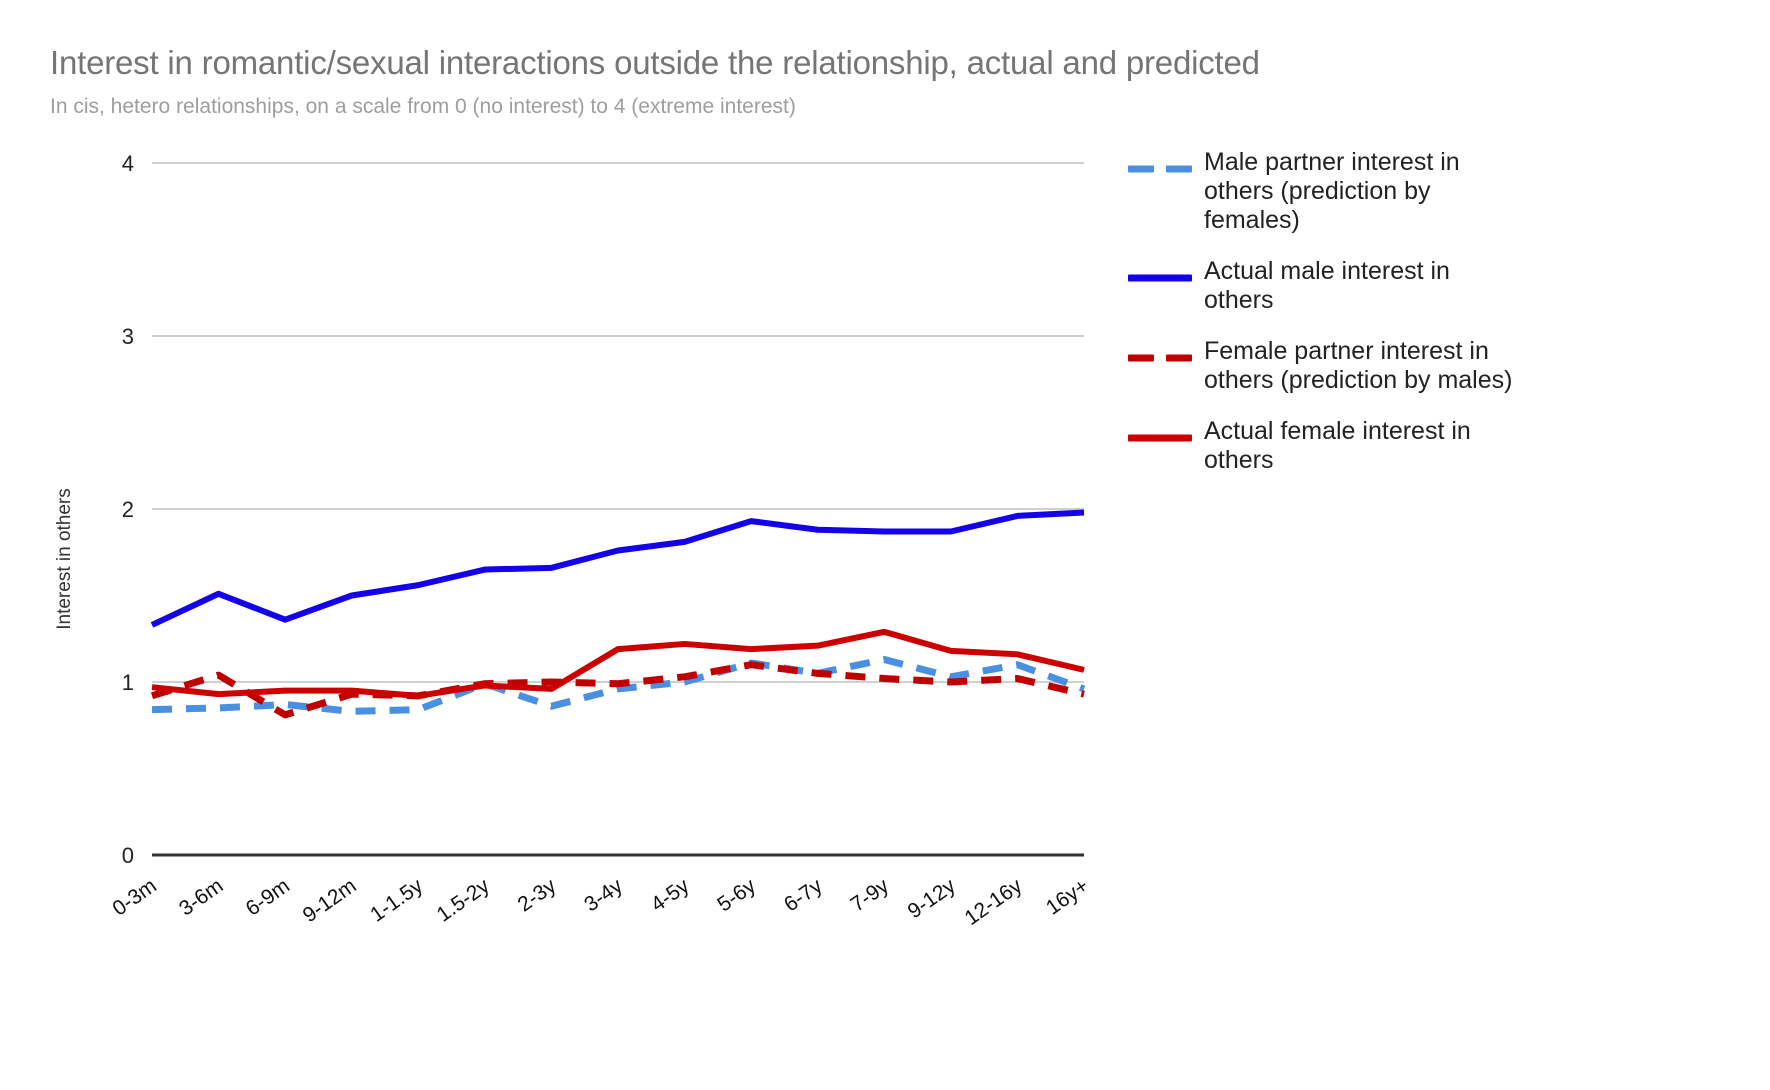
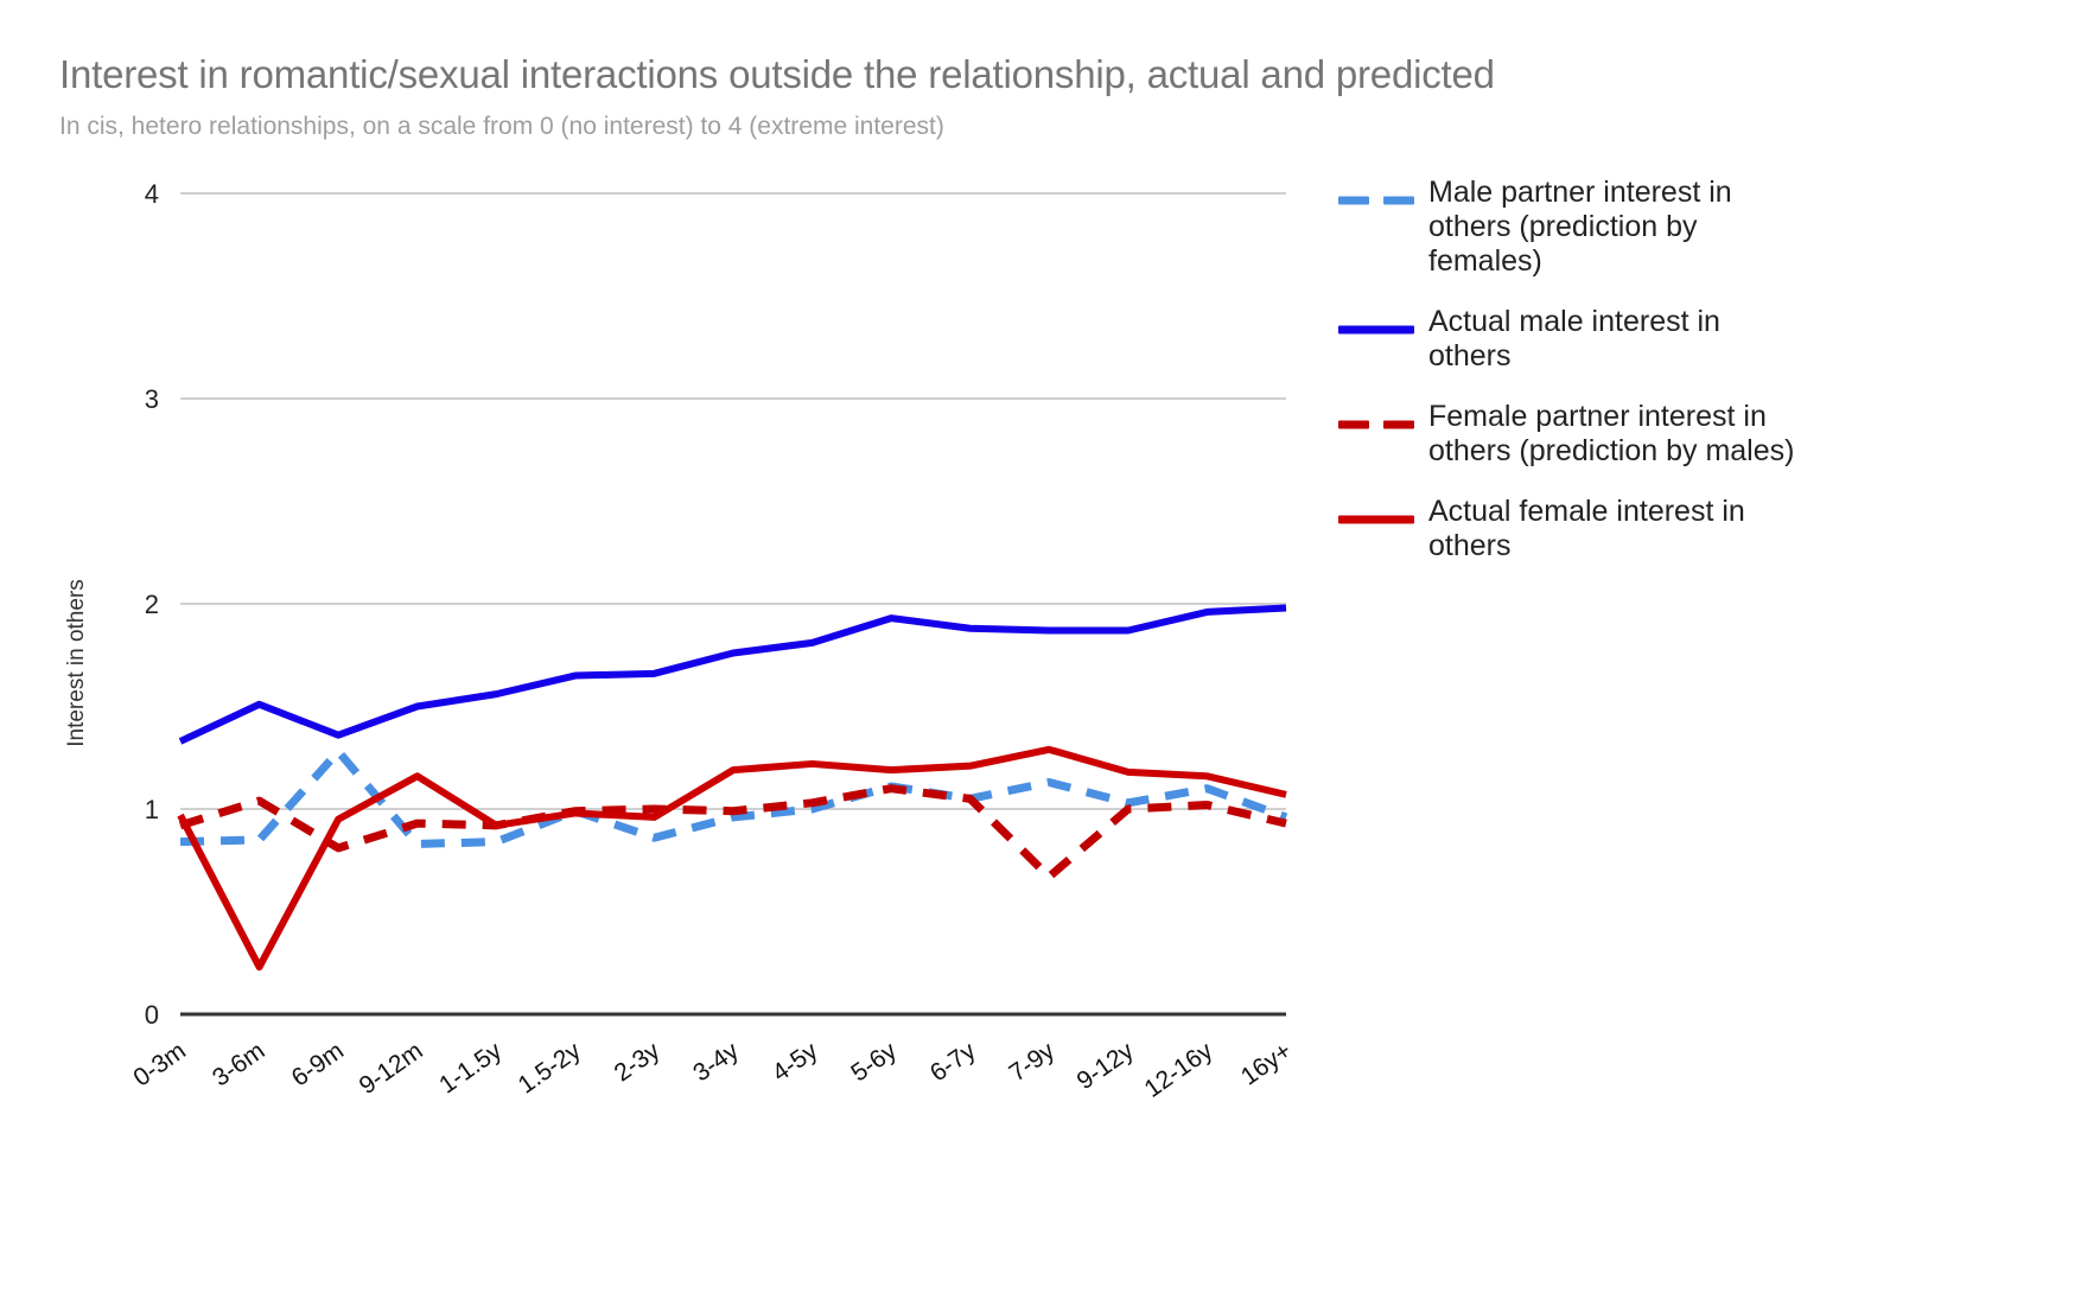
Actual female interest in others/3-6m: 0.93 -> 0.23
Male partner interest in others (prediction by females)/6-9m: 0.87 -> 1.28
Actual female interest in others/9-12m: 0.95 -> 1.16
Female partner interest in others (prediction by males)/7-9y: 1.02 -> 0.67
